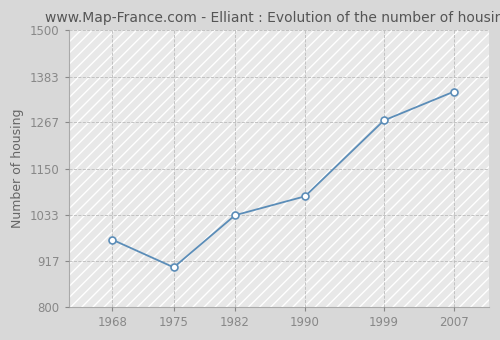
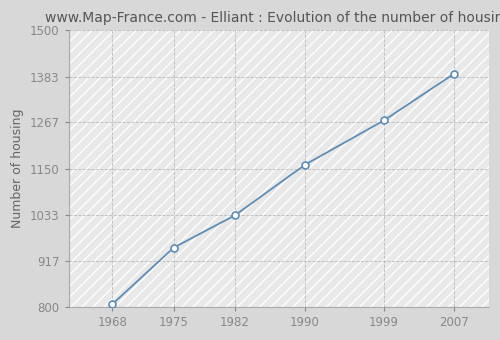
1968: 970 -> 807
1975: 900 -> 950
1990: 1080 -> 1160
2007: 1345 -> 1390
